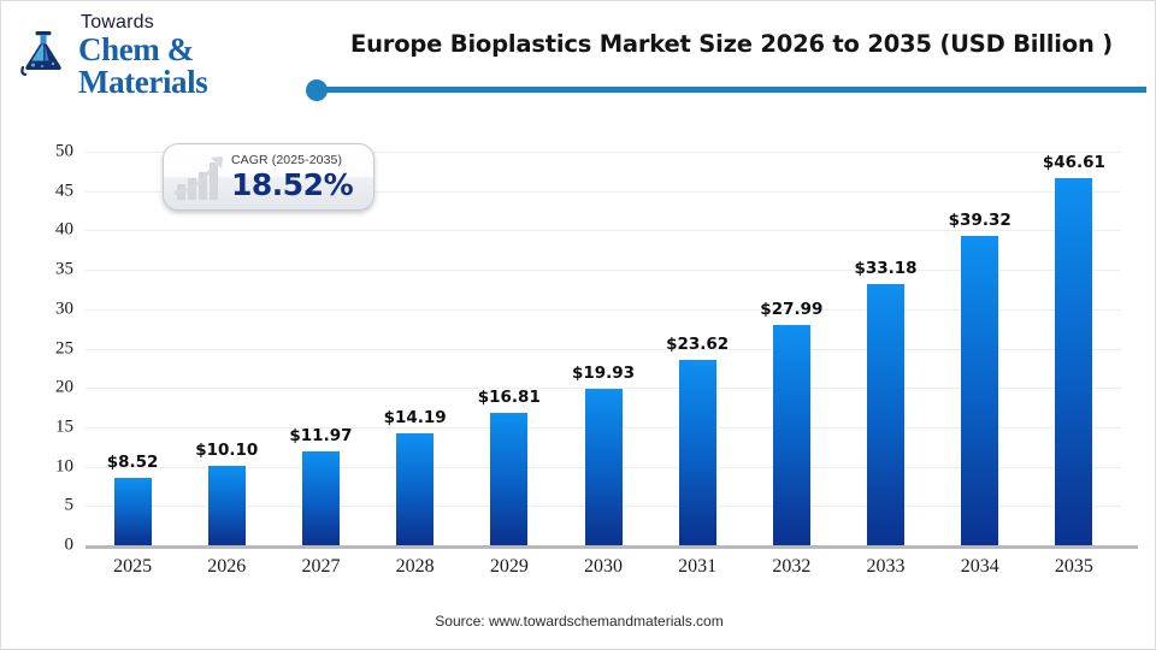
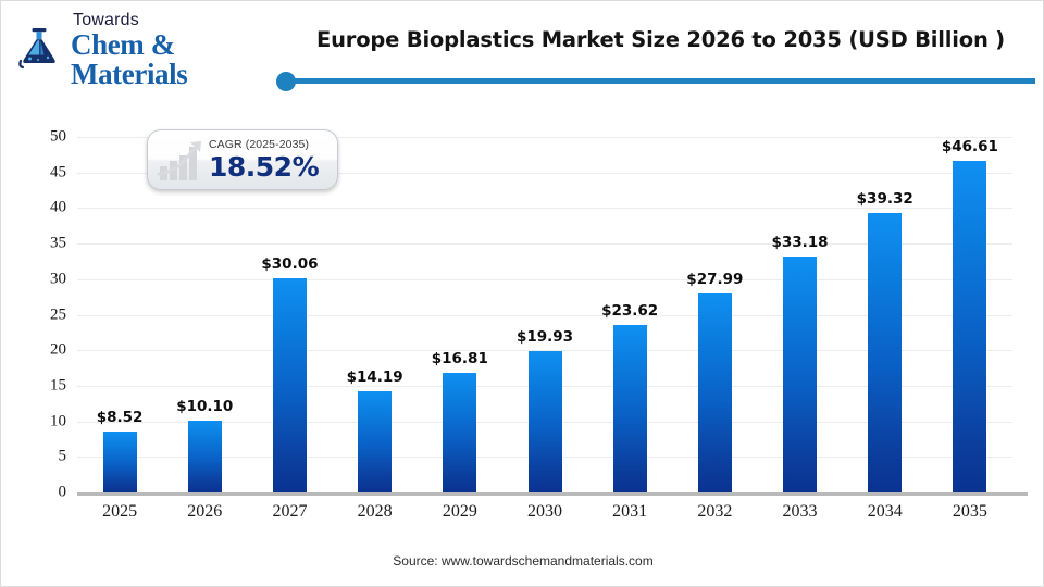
2027: $11.97 -> $30.06
